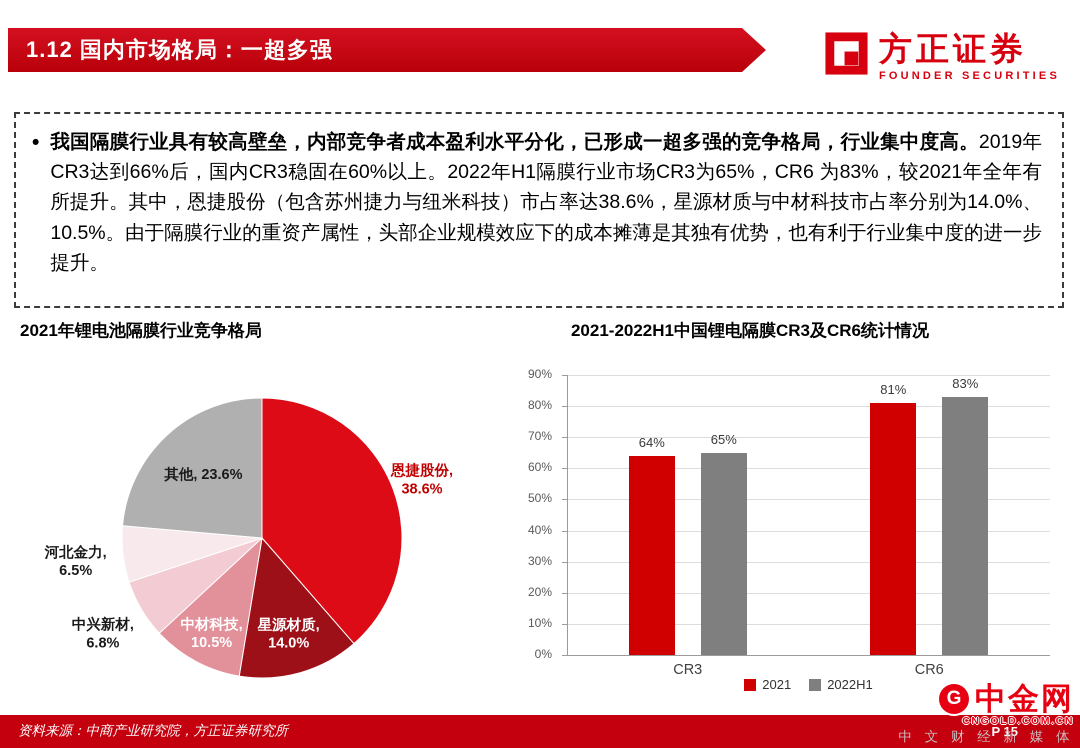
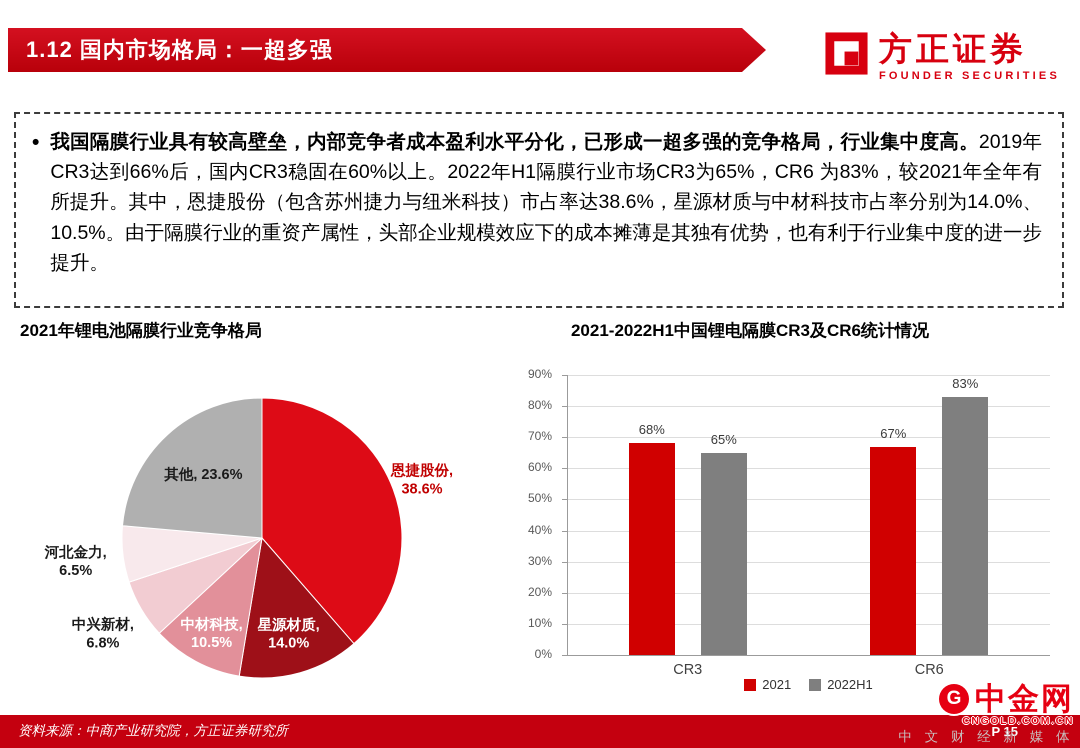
2021-2022H1中国锂电隔膜CR3及CR6统计情况/2021/CR3: 64% -> 68%
2021-2022H1中国锂电隔膜CR3及CR6统计情况/2021/CR6: 81% -> 67%
